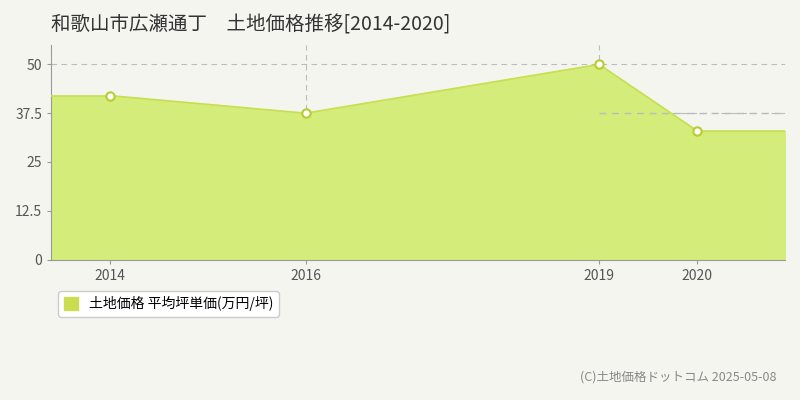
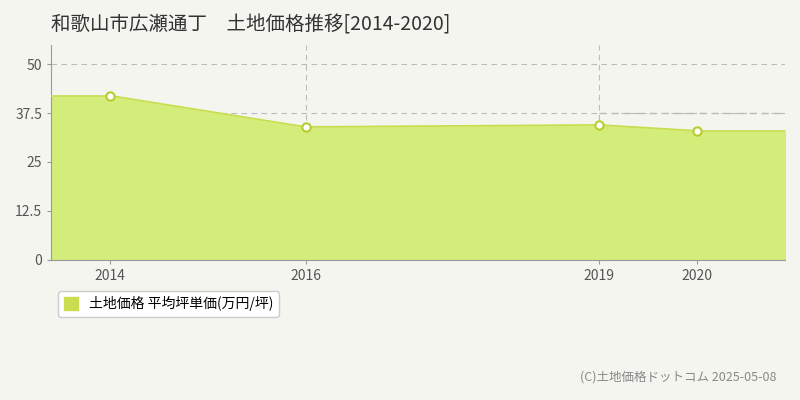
2016: 37.5 -> 34.0
2019: 50.0 -> 34.5
